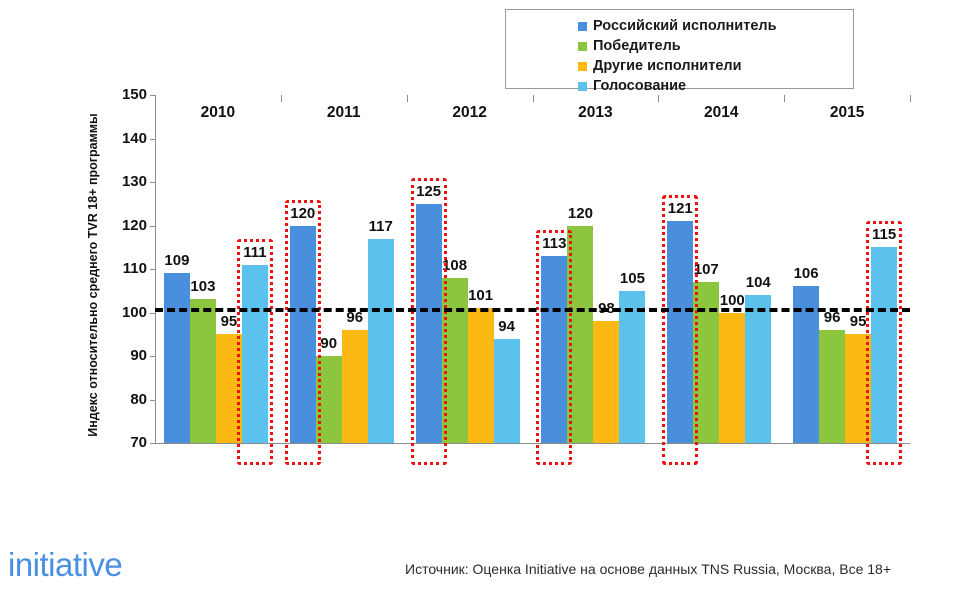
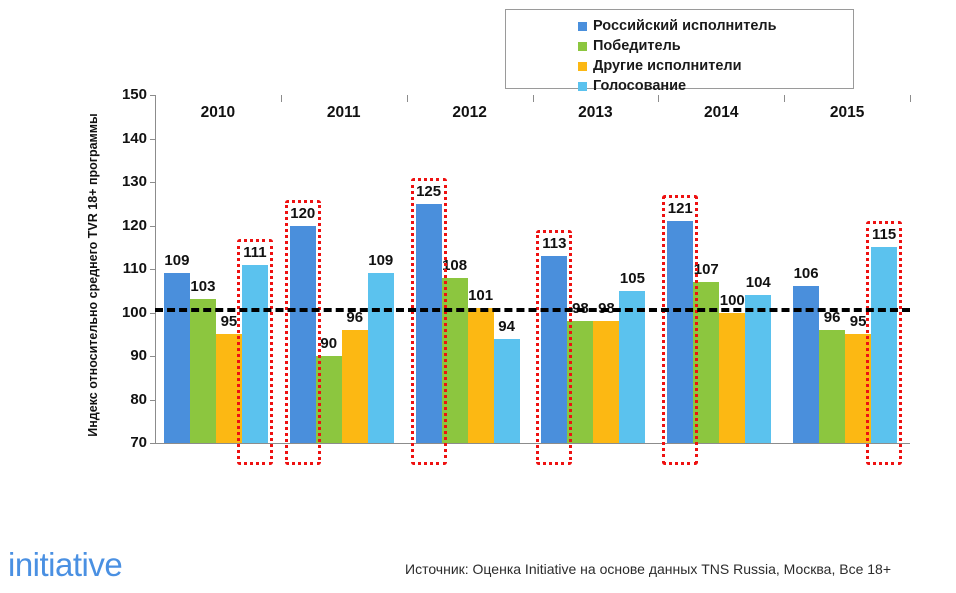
Голосование/2011: 117 -> 109
Победитель/2013: 120 -> 98
